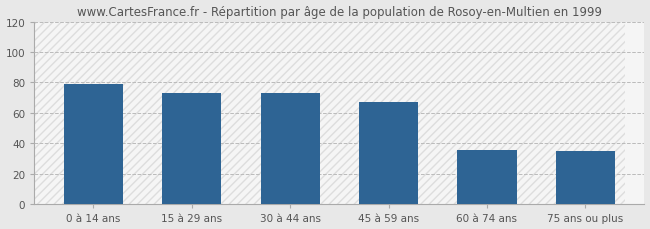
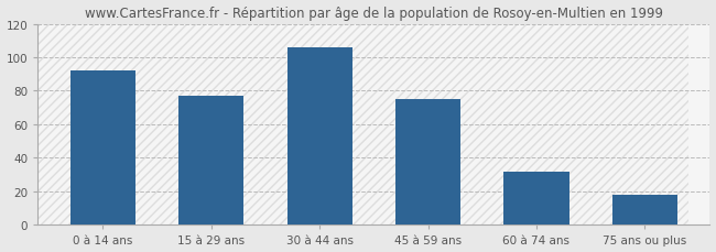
0 à 14 ans: 79 -> 92
15 à 29 ans: 73 -> 77
30 à 44 ans: 73 -> 106
45 à 59 ans: 67 -> 75
60 à 74 ans: 36 -> 32
75 ans ou plus: 35 -> 18
